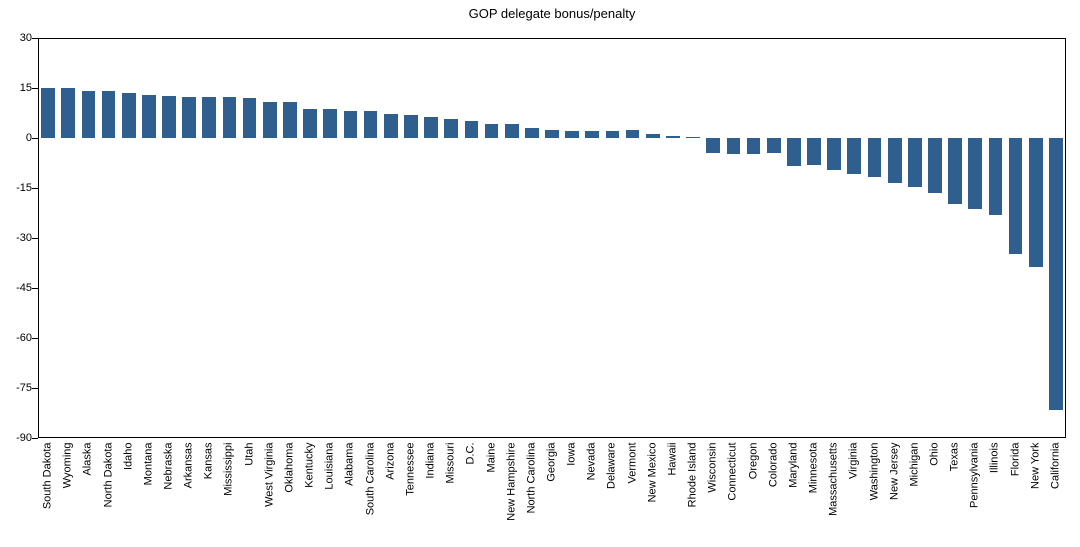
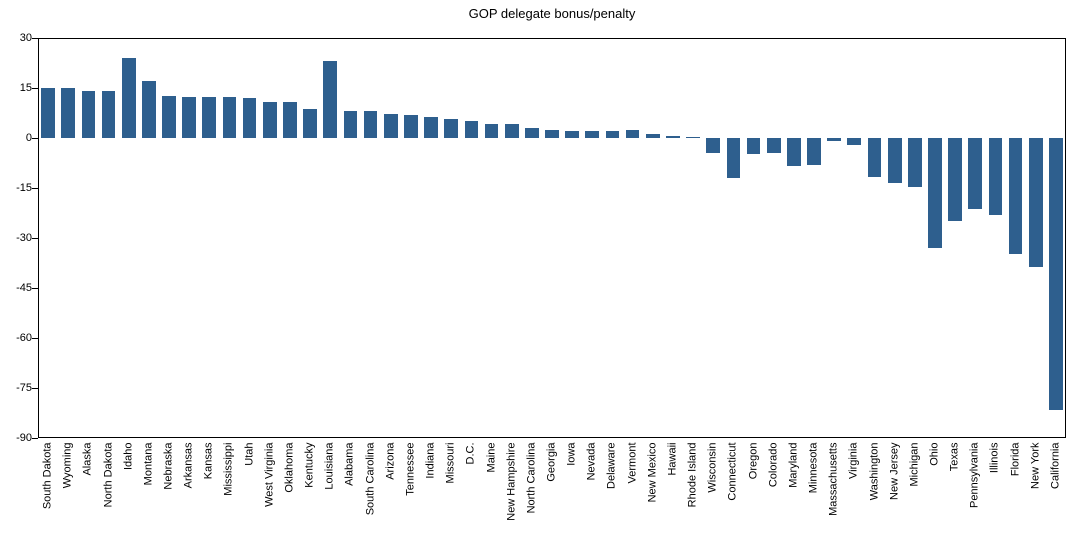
Idaho: 13 -> 24
Montana: 13 -> 17
Louisiana: 9 -> 23
Connecticut: -5 -> -12
Massachusetts: -10 -> -1
Virginia: -11 -> -2
Ohio: -17 -> -33
Texas: -20 -> -25
